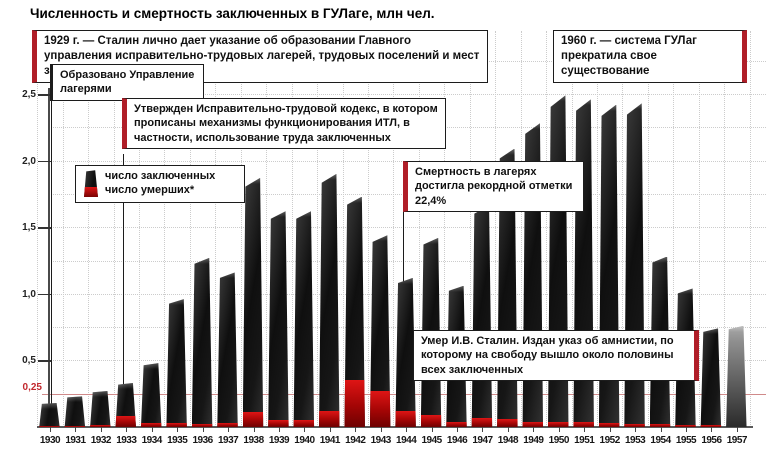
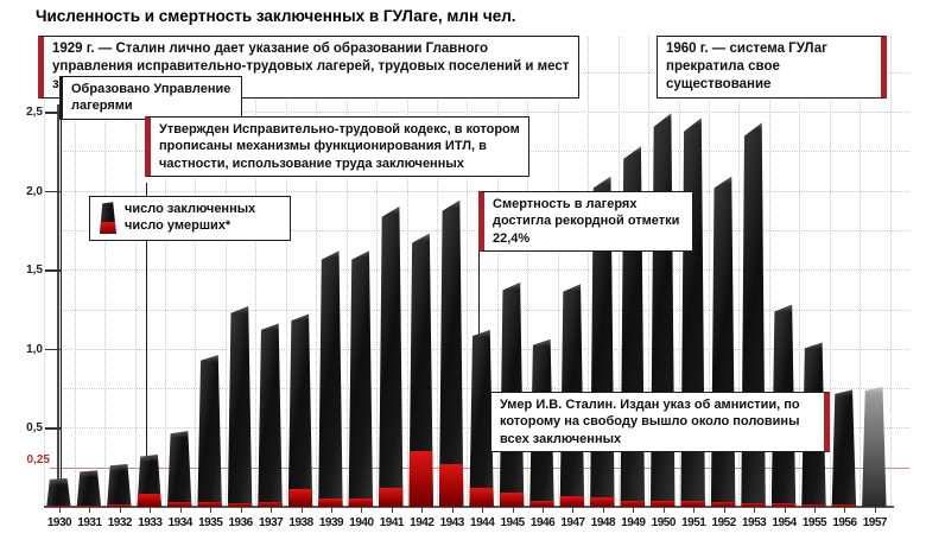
число заключенных/1938: 1,87 -> 1,22
число заключенных/1943: 1,44 -> 1,94
число заключенных/1947: 1,66 -> 1,41
число заключенных/1952: 2,42 -> 2,09
